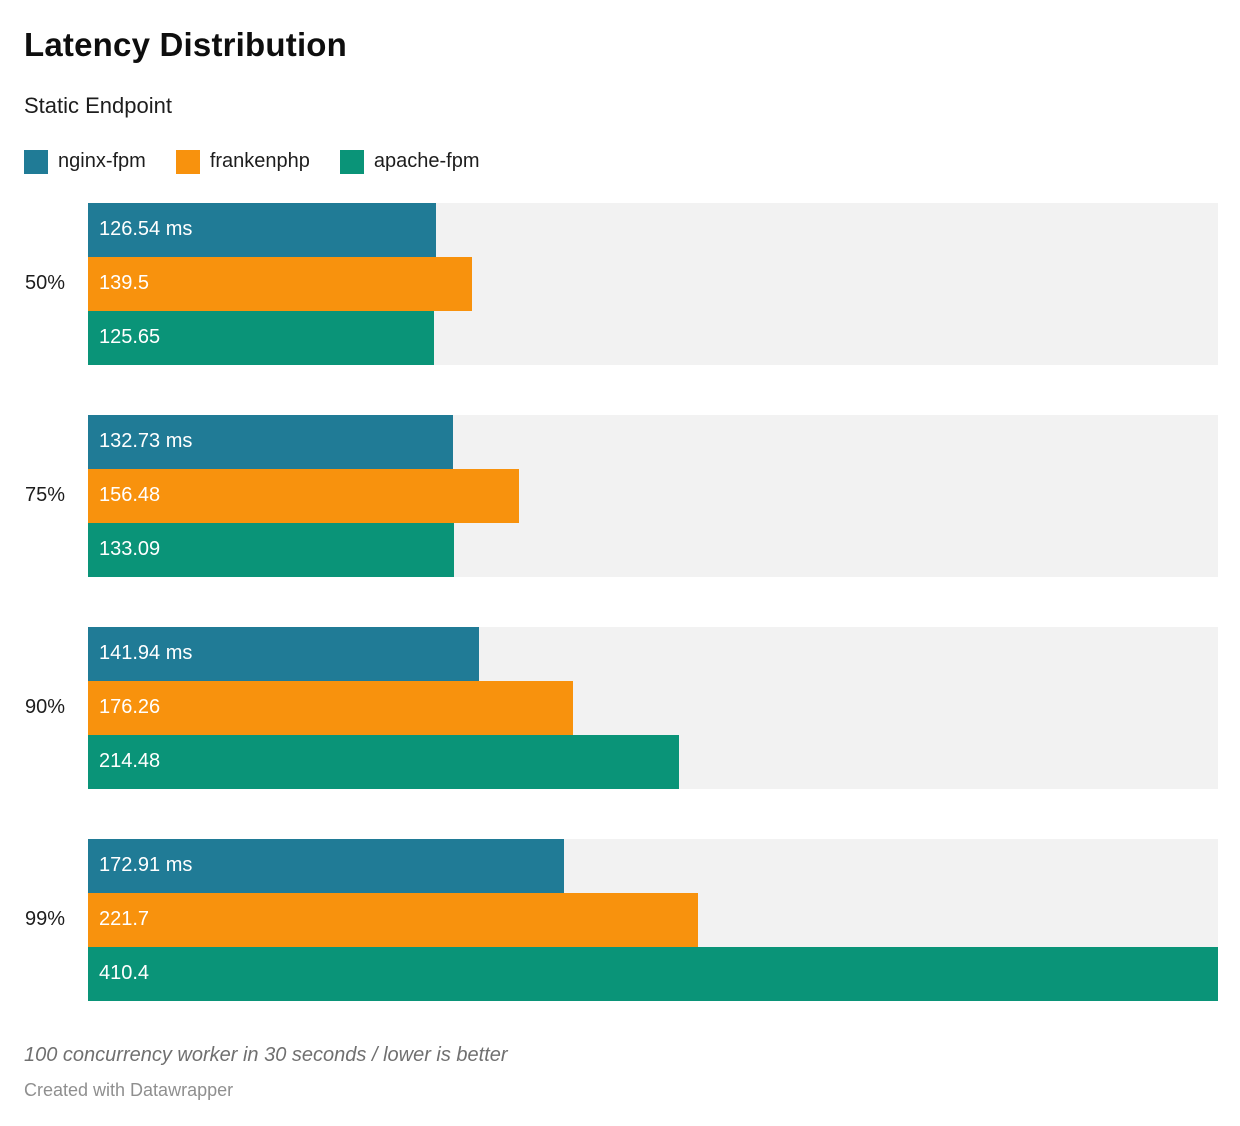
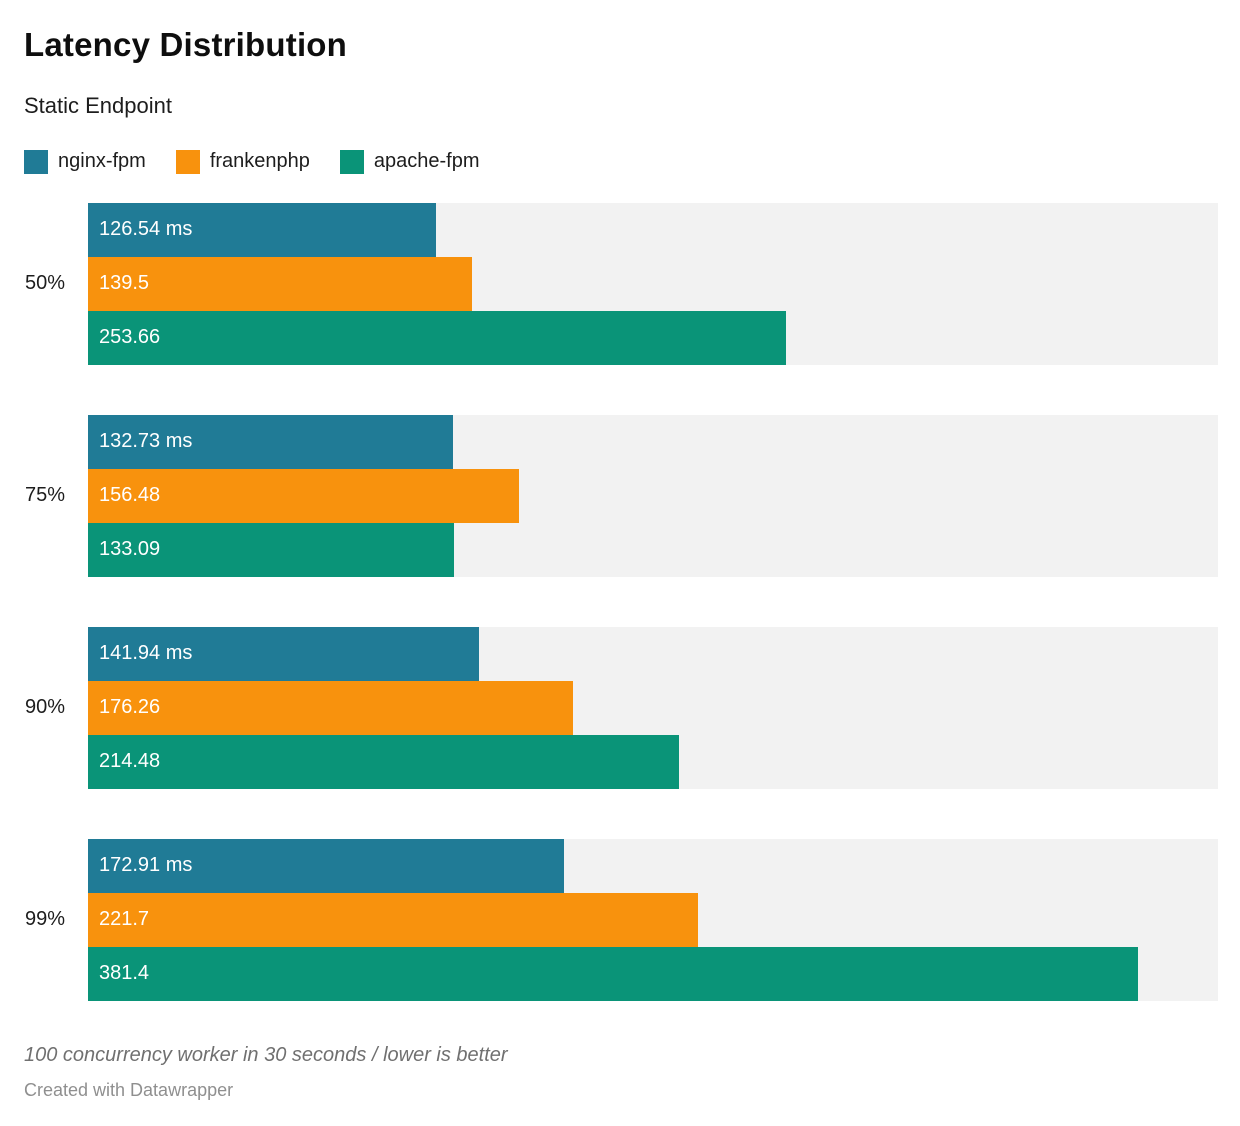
apache-fpm/50%: 125.65 -> 253.66
apache-fpm/99%: 410.4 -> 381.4
